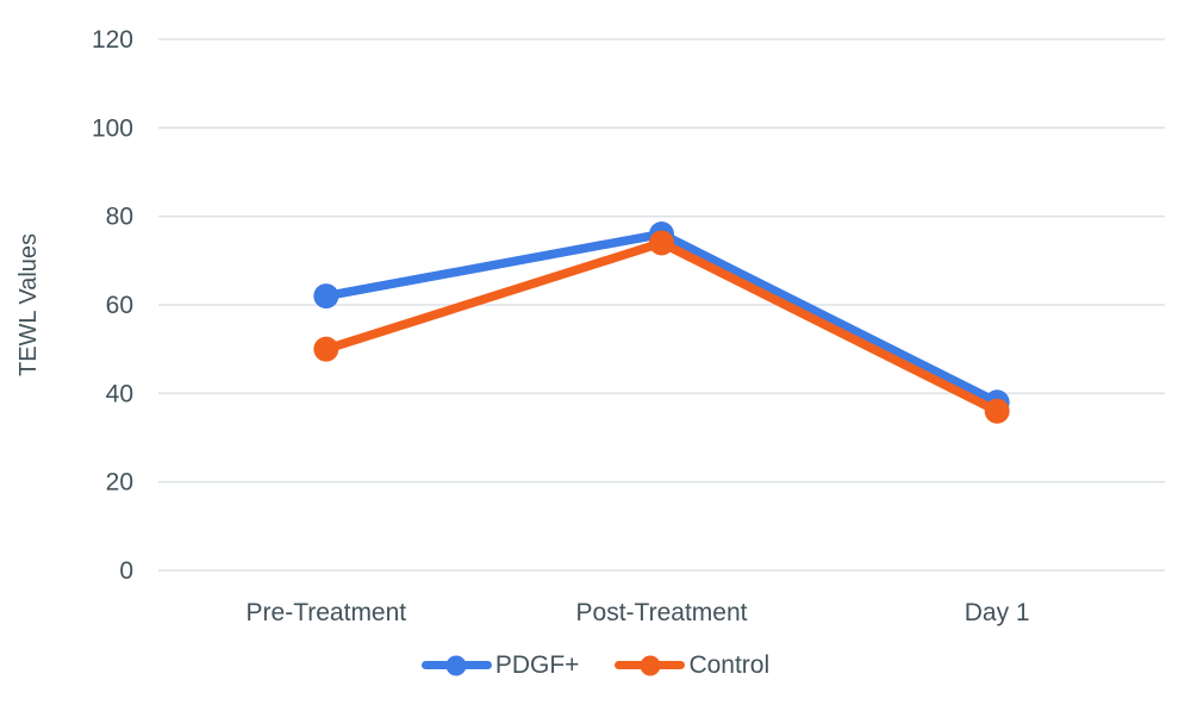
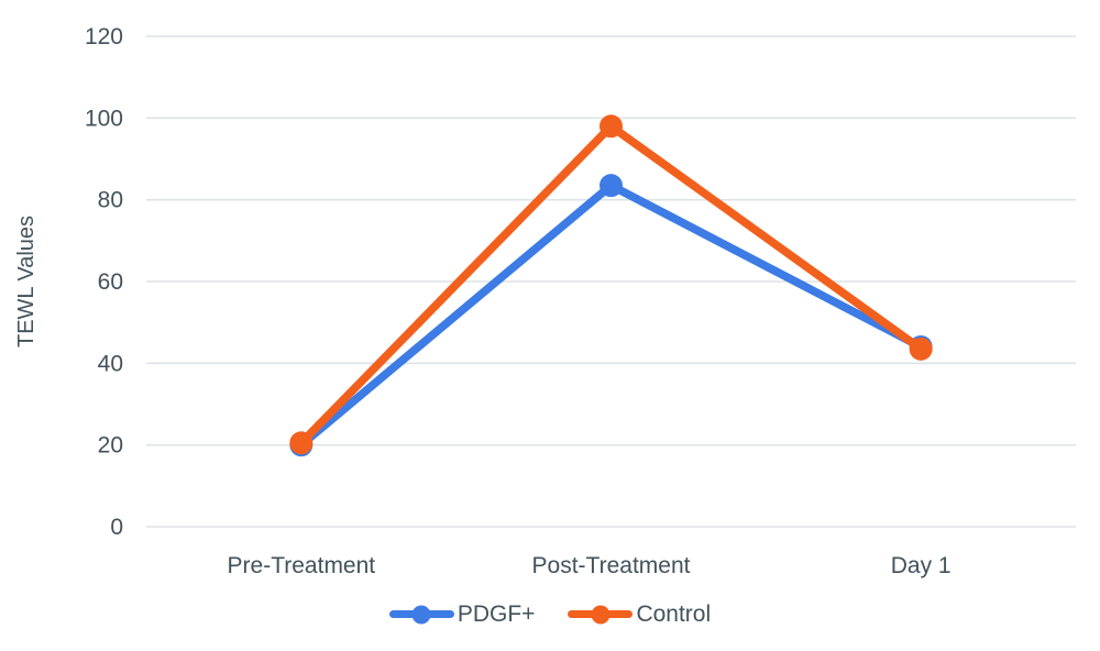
PDGF+/Pre-Treatment: 62 -> 20
Control/Pre-Treatment: 50 -> 20
PDGF+/Post-Treatment: 76 -> 84
Control/Post-Treatment: 74 -> 98
PDGF+/Day 1: 38 -> 44
Control/Day 1: 36 -> 44
